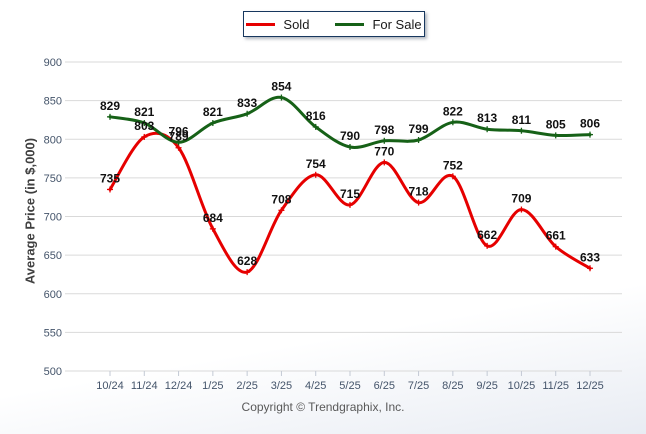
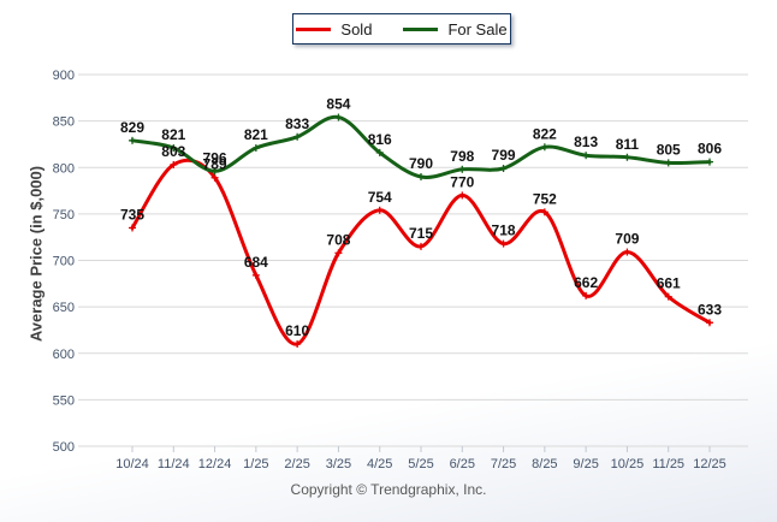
Sold/2/25: 628 -> 610
